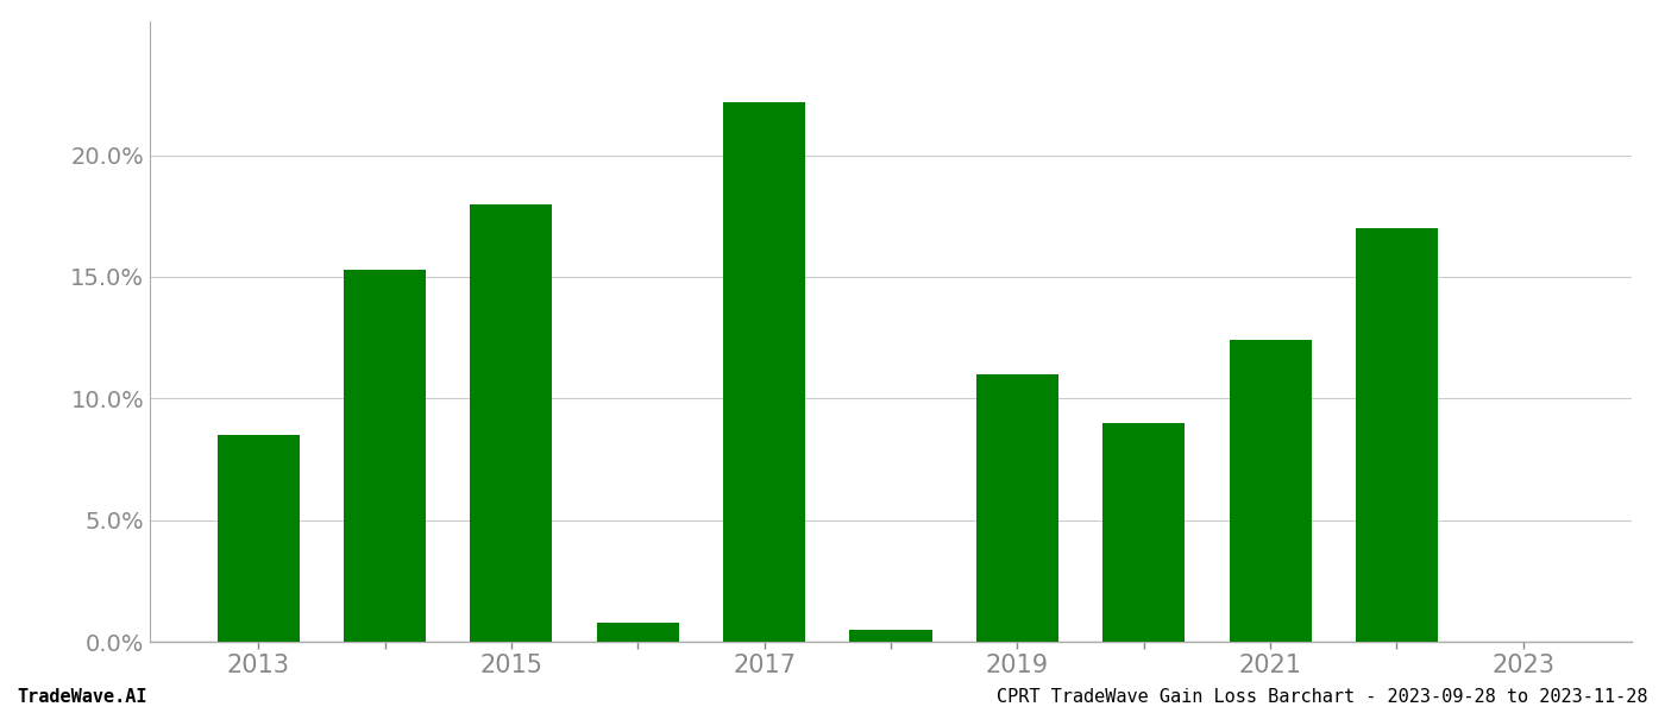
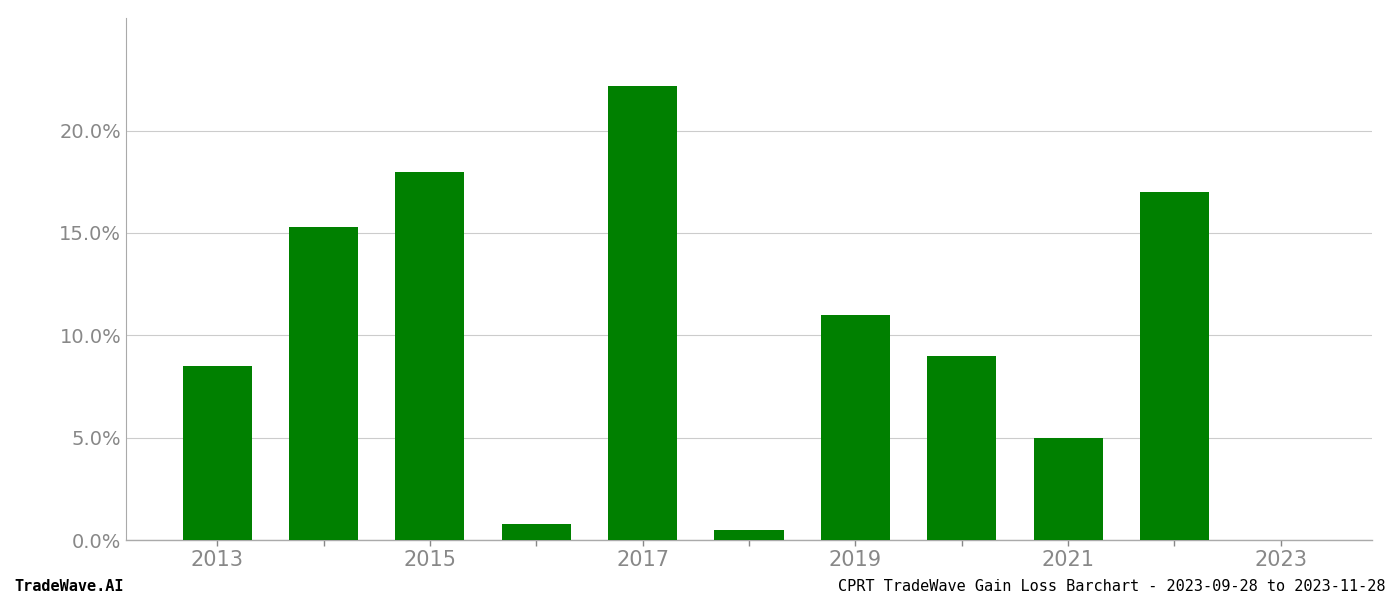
2021: 12.4% -> 5.0%
